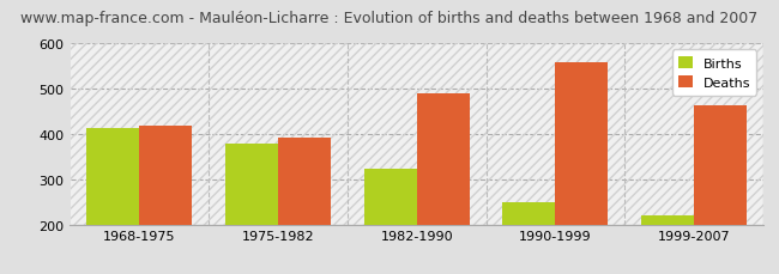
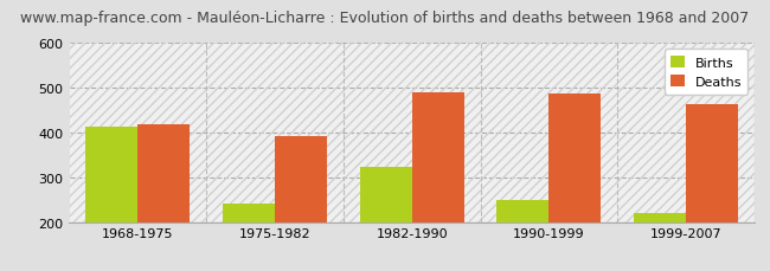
Births/1975-1982: 378 -> 240
Deaths/1990-1999: 558 -> 485
